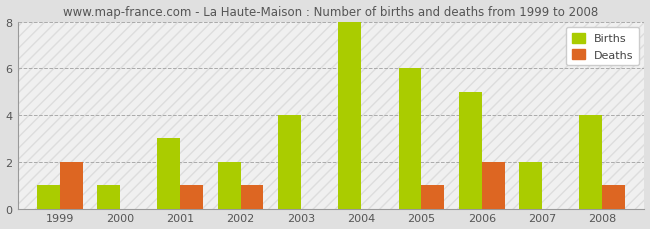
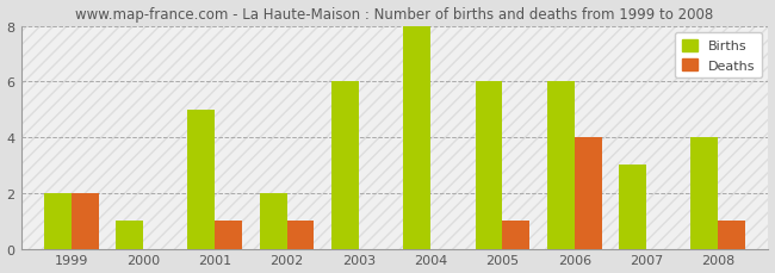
Births/1999: 1 -> 2
Births/2001: 3 -> 5
Births/2003: 4 -> 6
Births/2006: 5 -> 6
Deaths/2006: 2 -> 4
Births/2007: 2 -> 3
